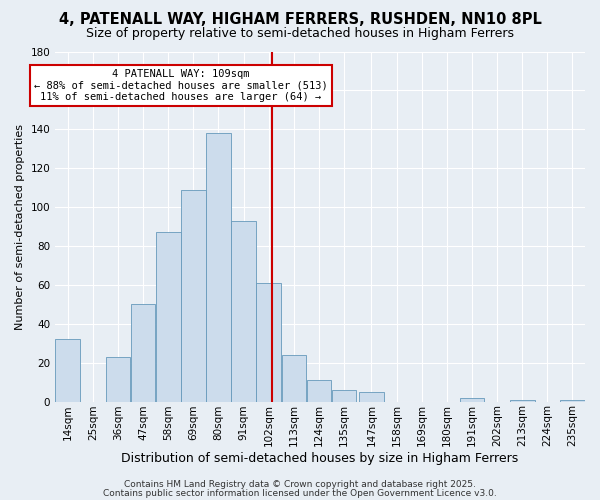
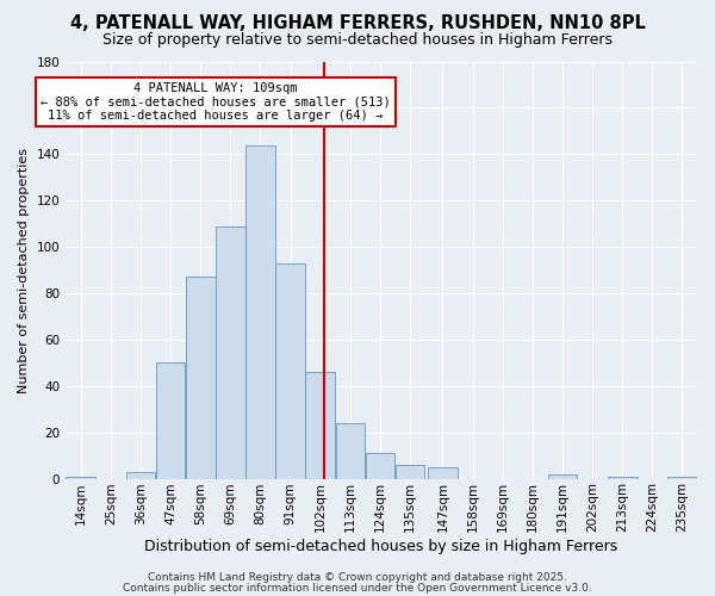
14sqm: 32 -> 1
36sqm: 23 -> 3
80sqm: 138 -> 144
102sqm: 61 -> 46
